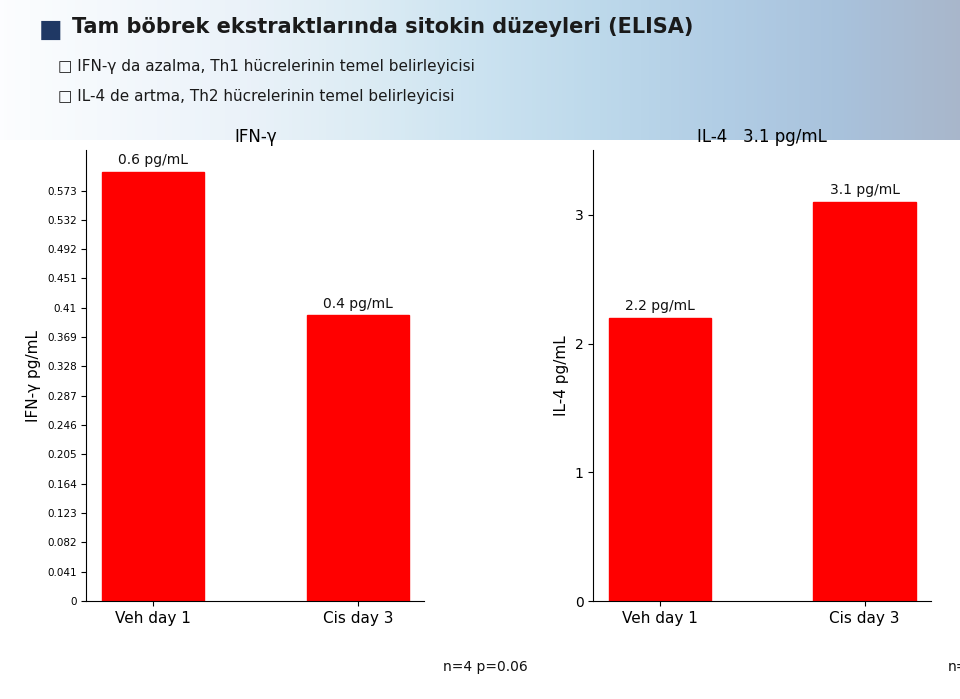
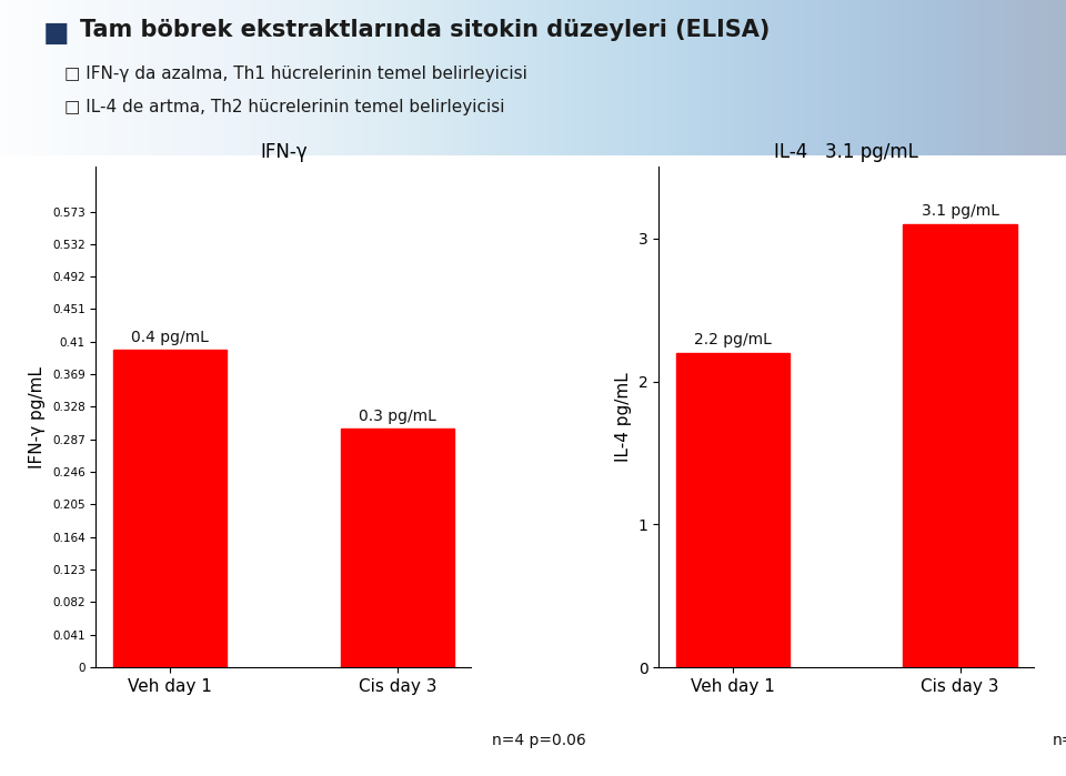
IFN-γ/Veh day 1: 0.6 -> 0.4
IFN-γ/Cis day 3: 0.4 -> 0.3
